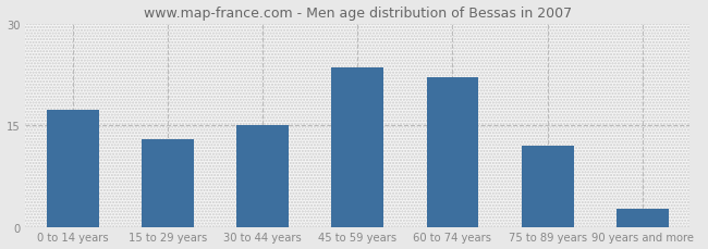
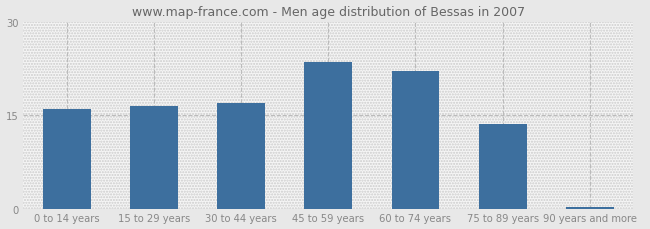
0 to 14 years: 17.2 -> 16.0
15 to 29 years: 13.0 -> 16.5
30 to 44 years: 15.0 -> 17.0
75 to 89 years: 12.0 -> 13.5
90 years and more: 2.6 -> 0.2
